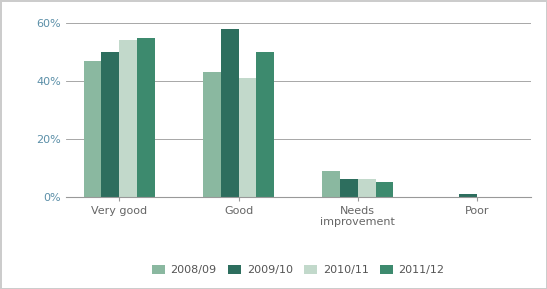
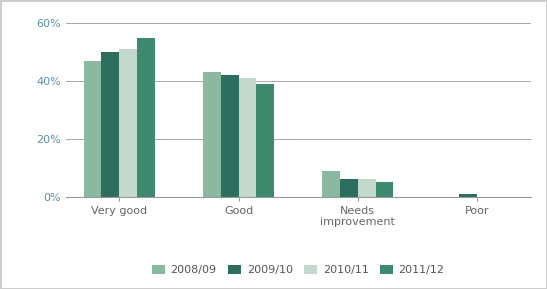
2010/11/Very good: 54% -> 51%
2009/10/Good: 58% -> 42%
2011/12/Good: 50% -> 39%
